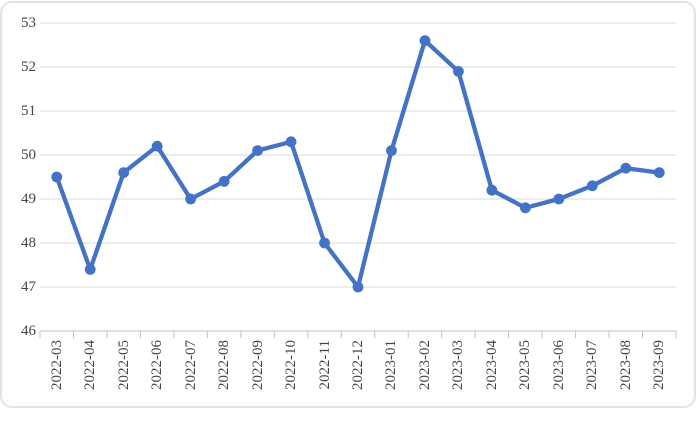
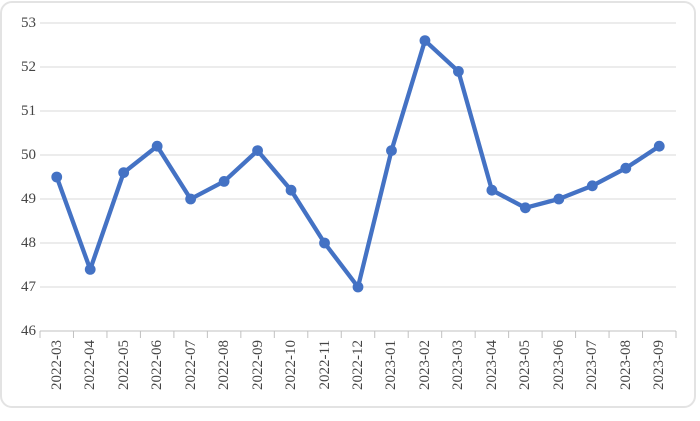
2022-10: 50.3 -> 49.2
2023-09: 49.6 -> 50.2
